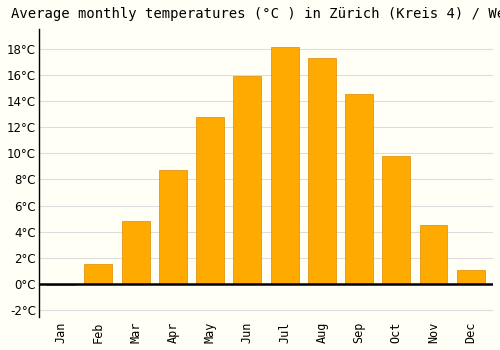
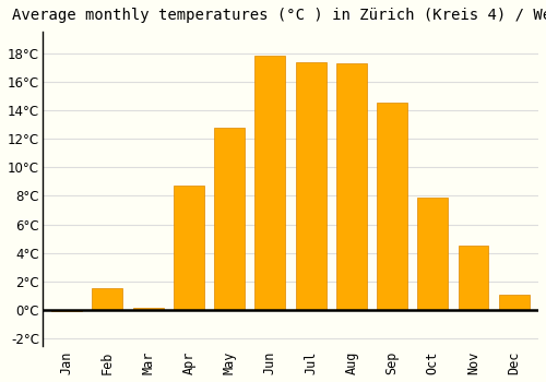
Mar: 4.8°C -> 0.2°C
Jun: 15.9°C -> 17.8°C
Jul: 18.1°C -> 17.4°C
Oct: 9.8°C -> 7.9°C
